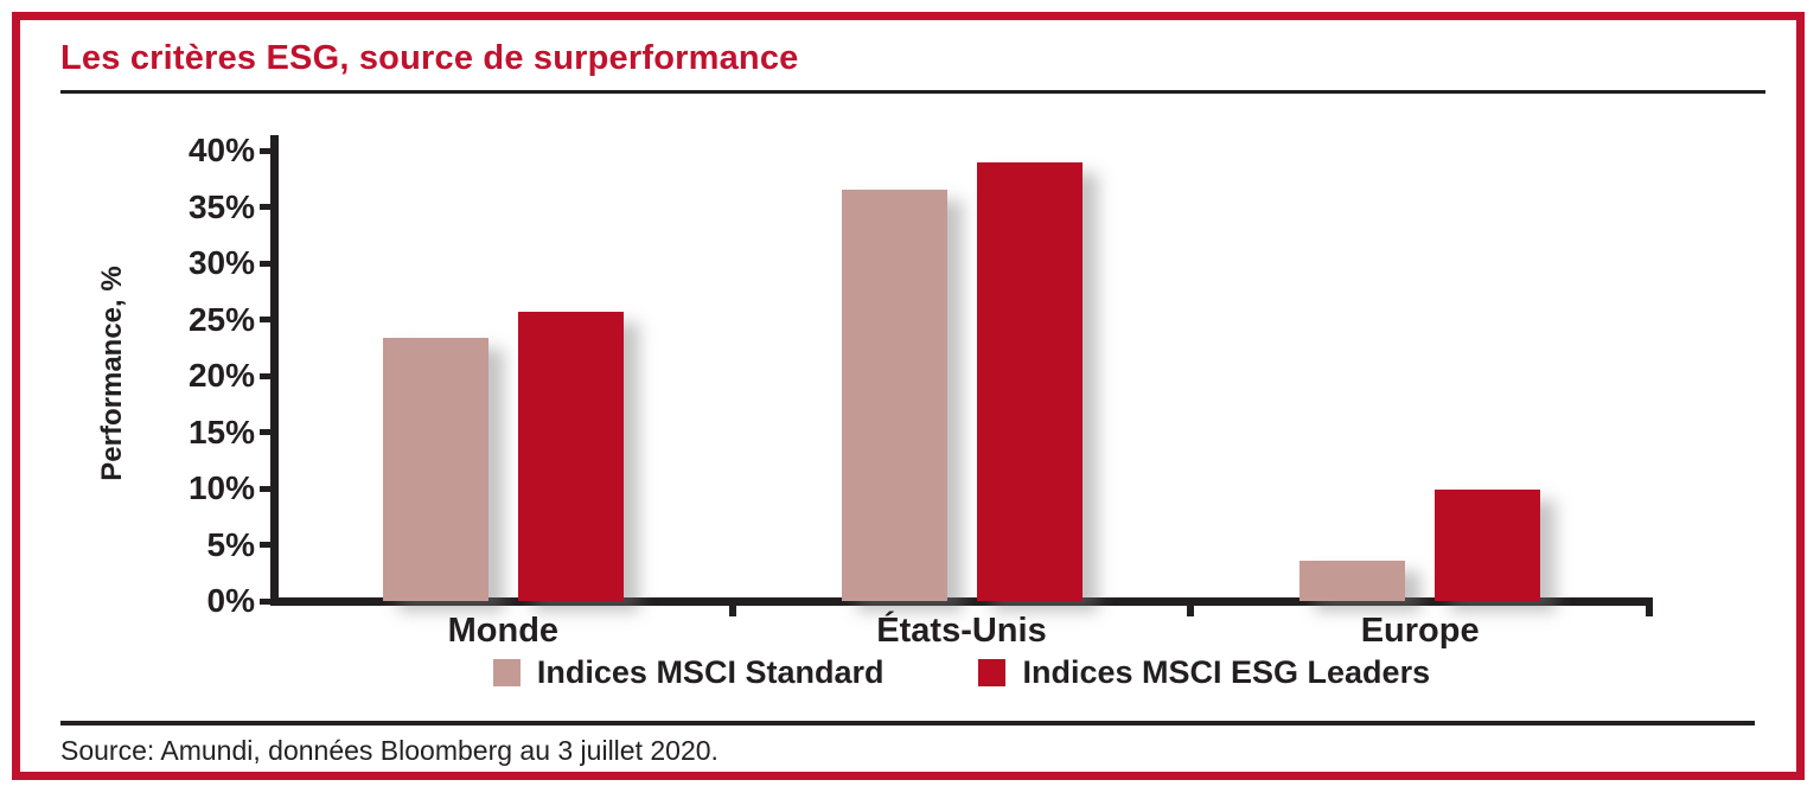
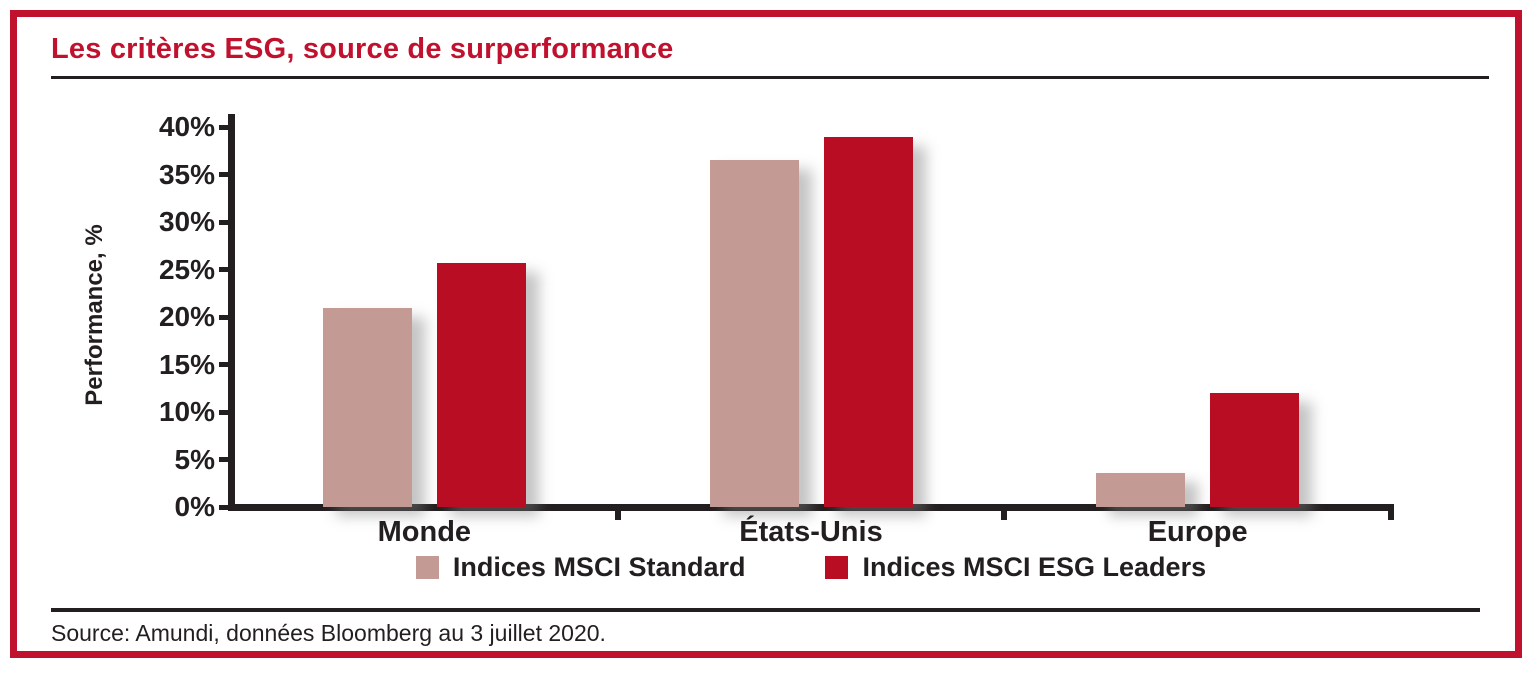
Indices MSCI Standard/Monde: 23% -> 21%
Indices MSCI ESG Leaders/Europe: 10% -> 12%
